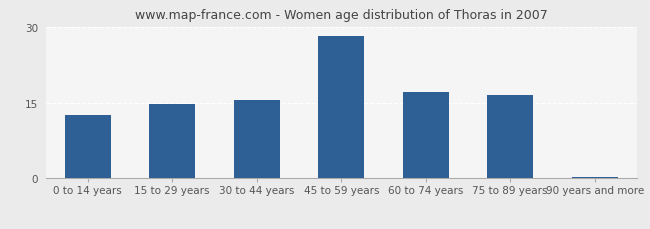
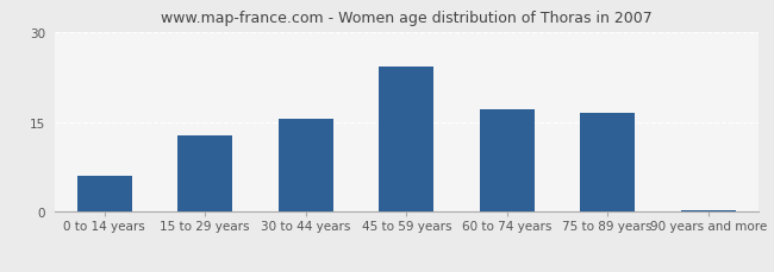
0 to 14 years: 12.5 -> 6.0
15 to 29 years: 14.7 -> 12.8
45 to 59 years: 28.2 -> 24.2
